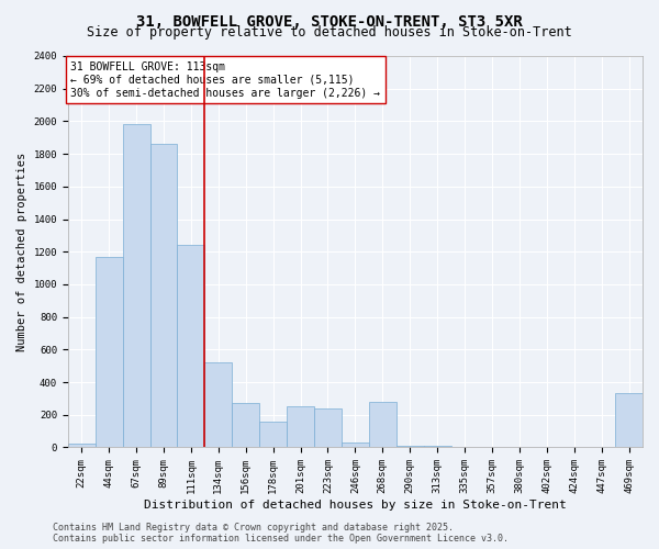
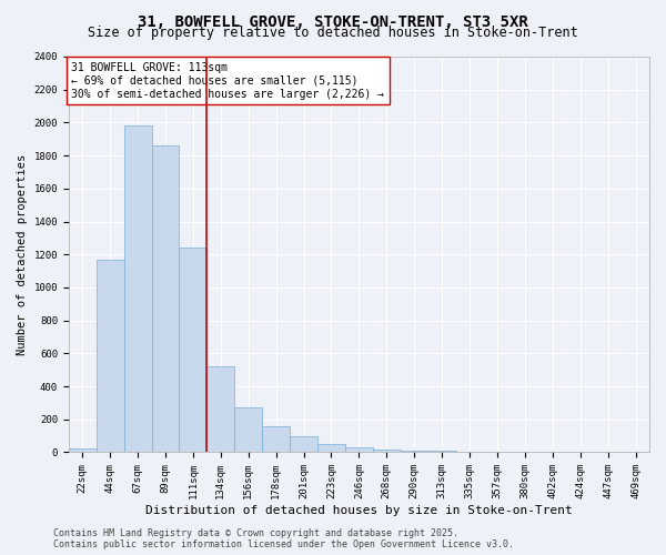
201sqm: 250 -> 100
223sqm: 240 -> 50
268sqm: 280 -> 20
469sqm: 330 -> 0
